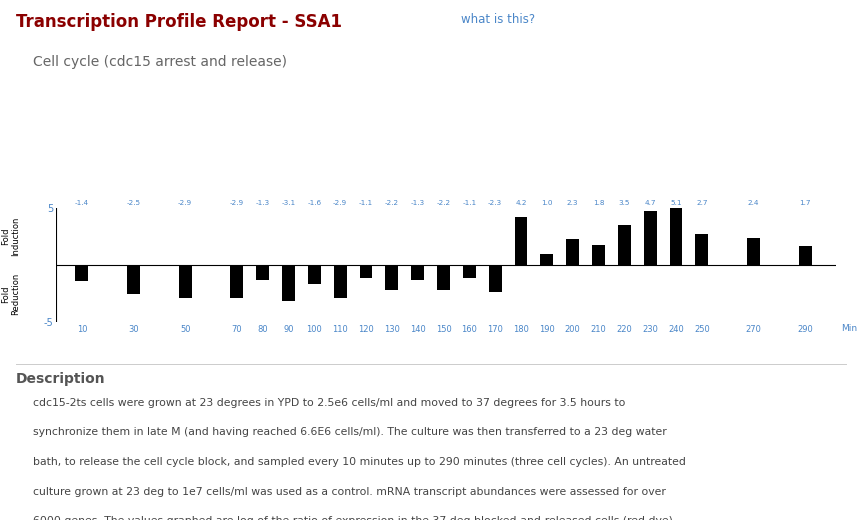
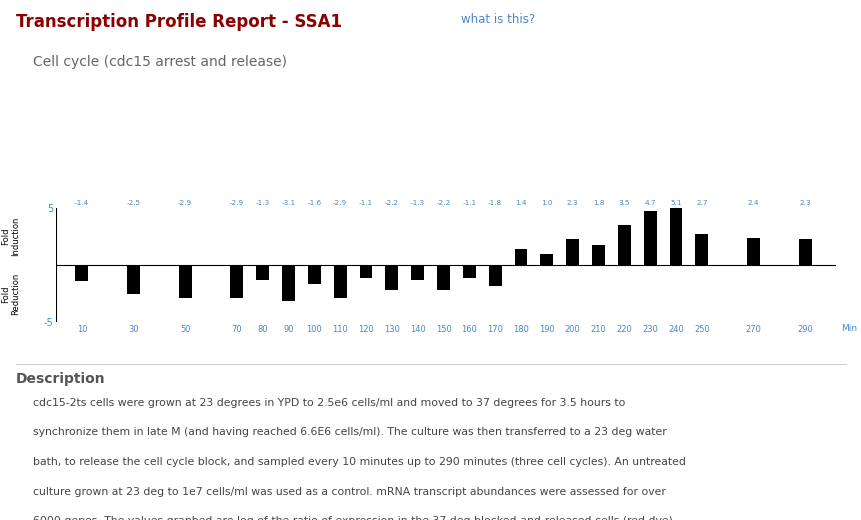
170: -2.3 -> -1.8
180: 4.2 -> 1.4
290: 1.7 -> 2.3
